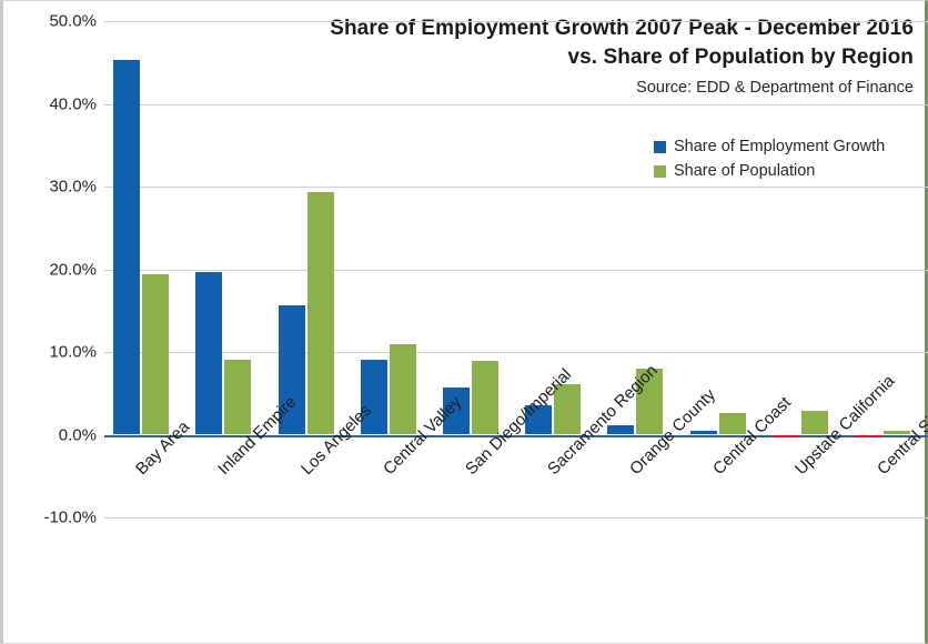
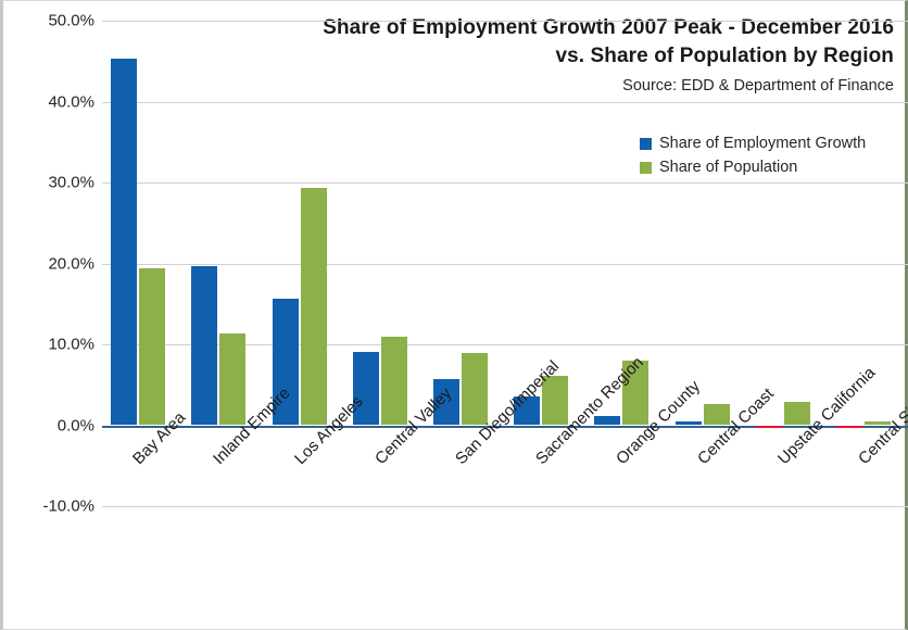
Share of Population/Inland Empire: 9% -> 11%
